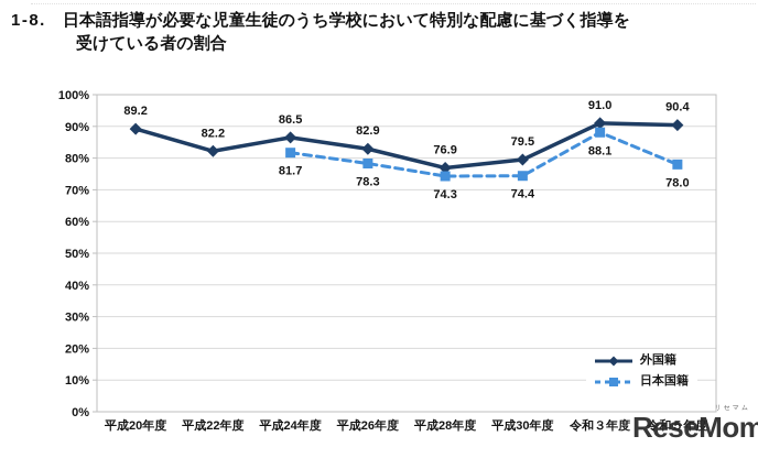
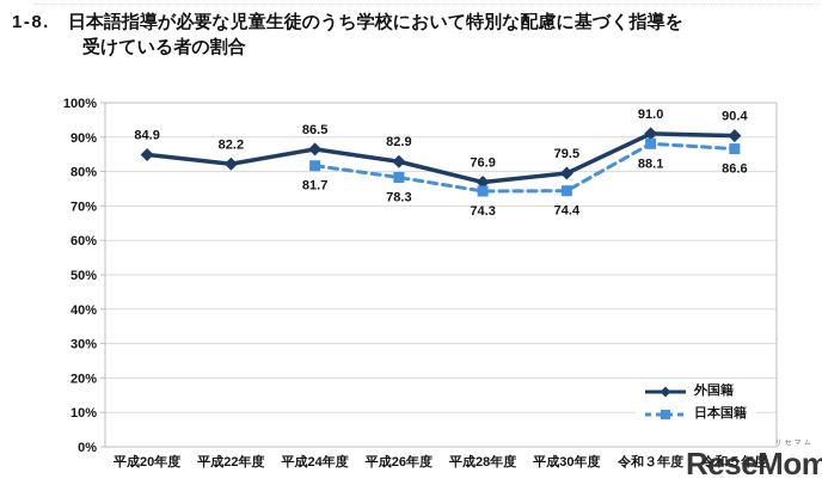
外国籍/平成20年度: 89.2 -> 84.9
日本国籍/令和５年度: 78.0 -> 86.6
